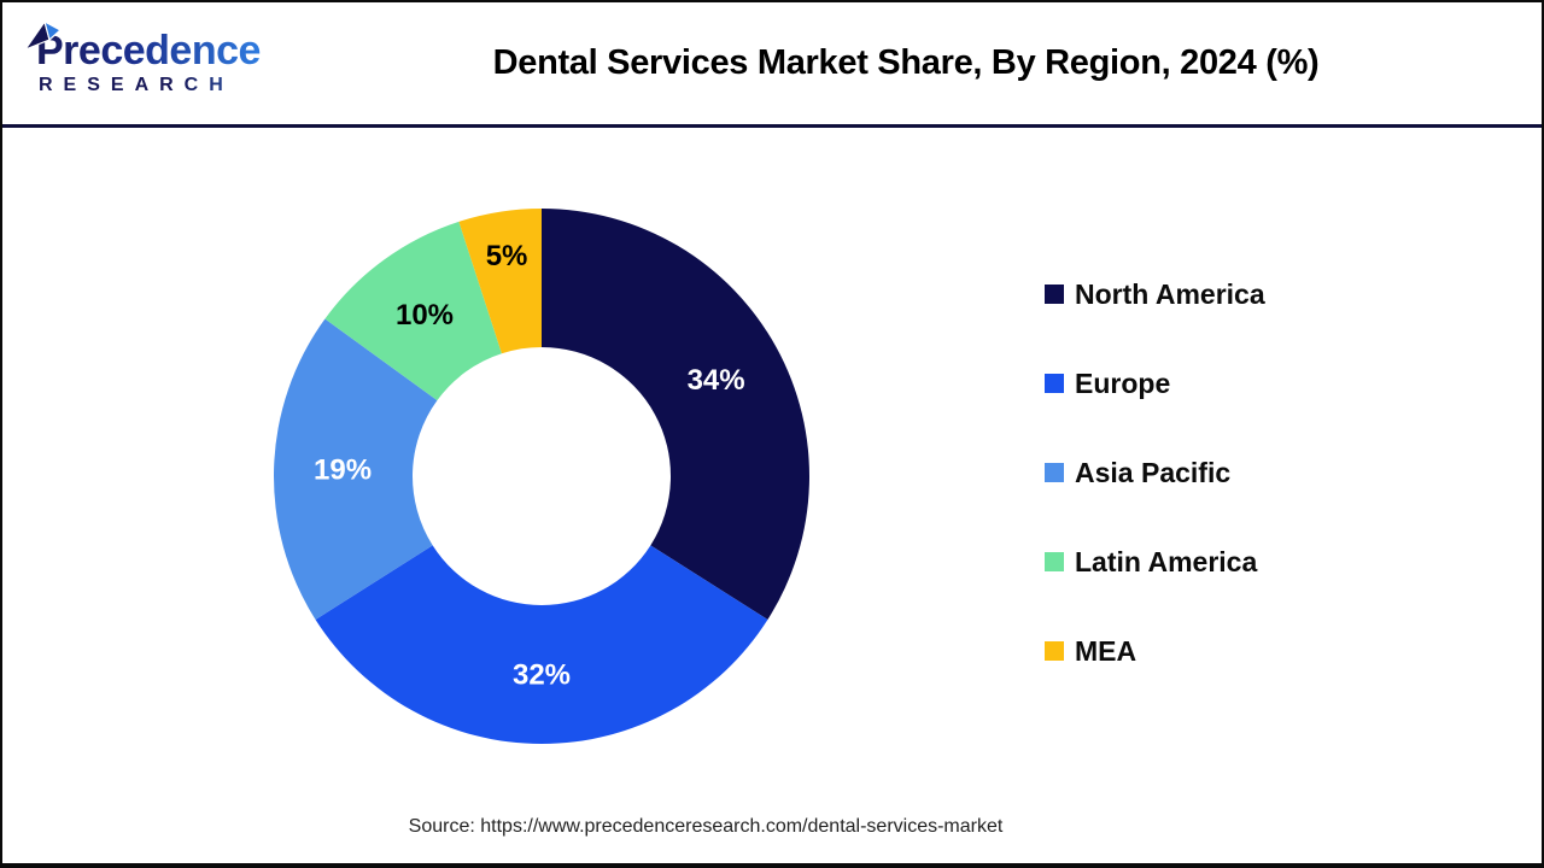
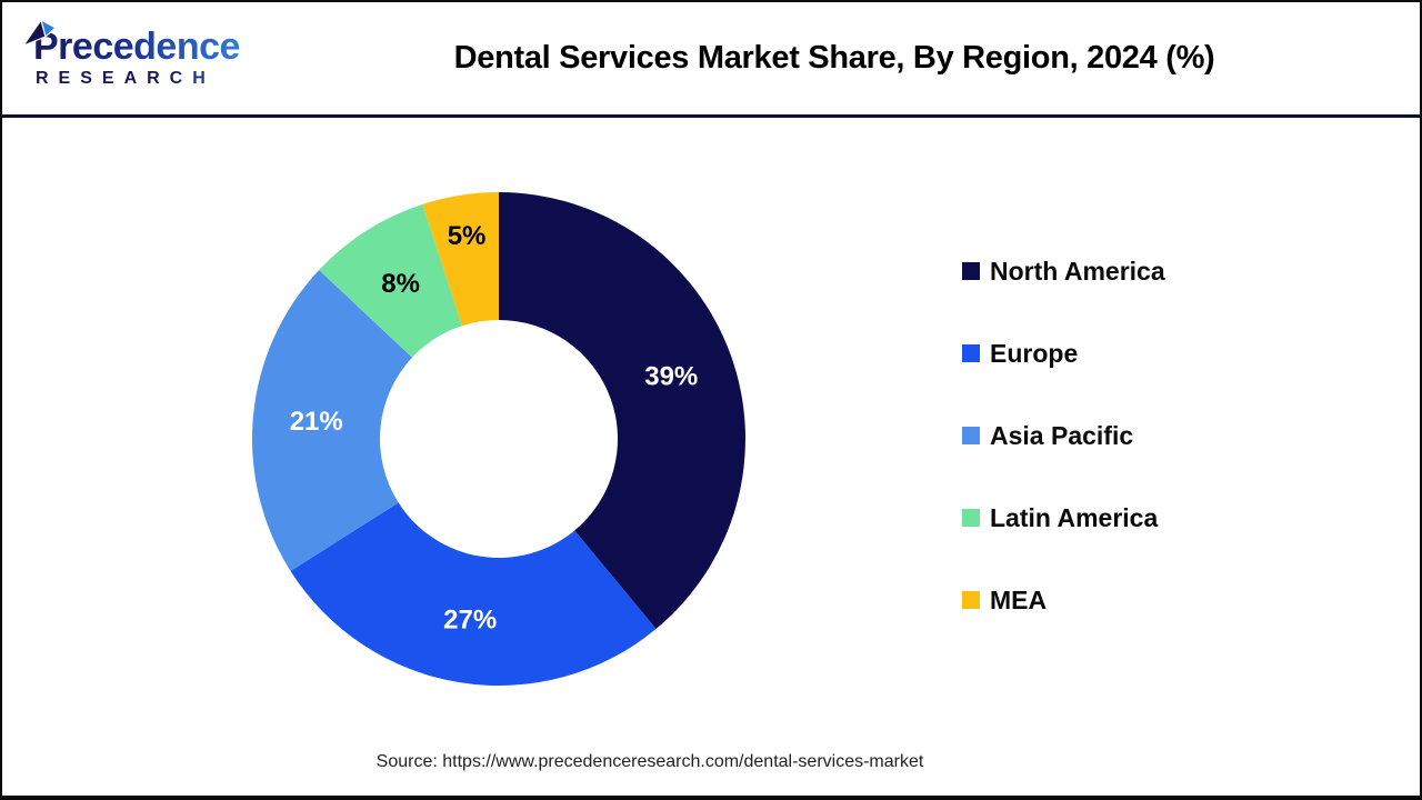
North America: 34% -> 39%
Europe: 32% -> 27%
Asia Pacific: 19% -> 21%
Latin America: 10% -> 8%
